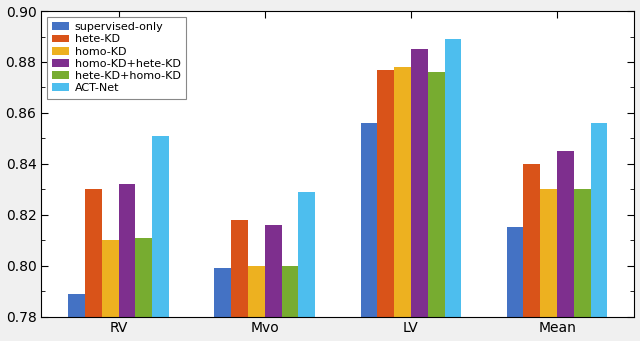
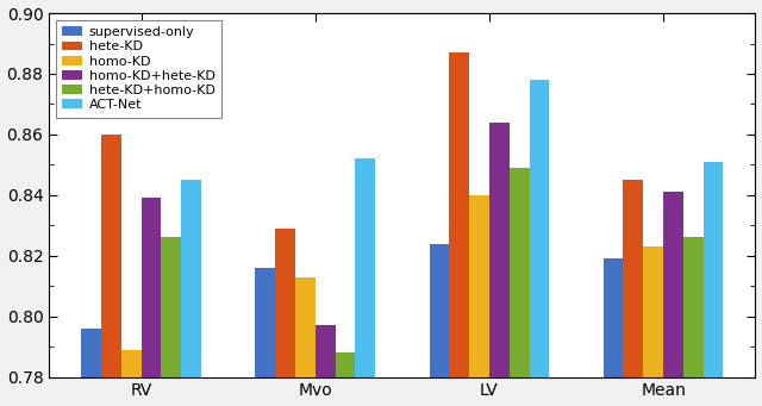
supervised-only/RV: 0.789 -> 0.796
hete-KD/RV: 0.830 -> 0.860
homo-KD/RV: 0.810 -> 0.789
homo-KD+hete-KD/RV: 0.832 -> 0.839
hete-KD+homo-KD/RV: 0.811 -> 0.826
ACT-Net/RV: 0.851 -> 0.845
supervised-only/Mvo: 0.799 -> 0.816
hete-KD/Mvo: 0.818 -> 0.829
homo-KD/Mvo: 0.800 -> 0.813
homo-KD+hete-KD/Mvo: 0.816 -> 0.797
hete-KD+homo-KD/Mvo: 0.800 -> 0.788
ACT-Net/Mvo: 0.829 -> 0.852
supervised-only/LV: 0.856 -> 0.824
hete-KD/LV: 0.877 -> 0.887
homo-KD/LV: 0.878 -> 0.840
homo-KD+hete-KD/LV: 0.885 -> 0.864
hete-KD+homo-KD/LV: 0.876 -> 0.849
ACT-Net/LV: 0.889 -> 0.878
supervised-only/Mean: 0.815 -> 0.819
hete-KD/Mean: 0.840 -> 0.845
homo-KD/Mean: 0.830 -> 0.823
homo-KD+hete-KD/Mean: 0.845 -> 0.841
hete-KD+homo-KD/Mean: 0.830 -> 0.826
ACT-Net/Mean: 0.856 -> 0.851
